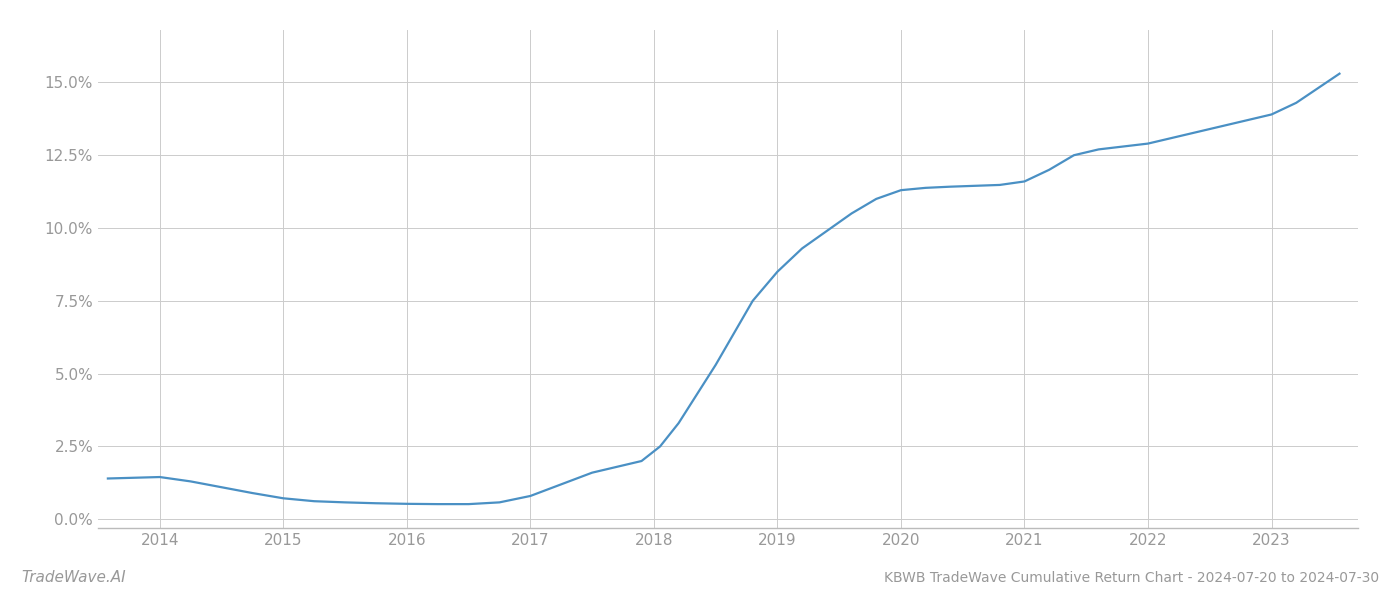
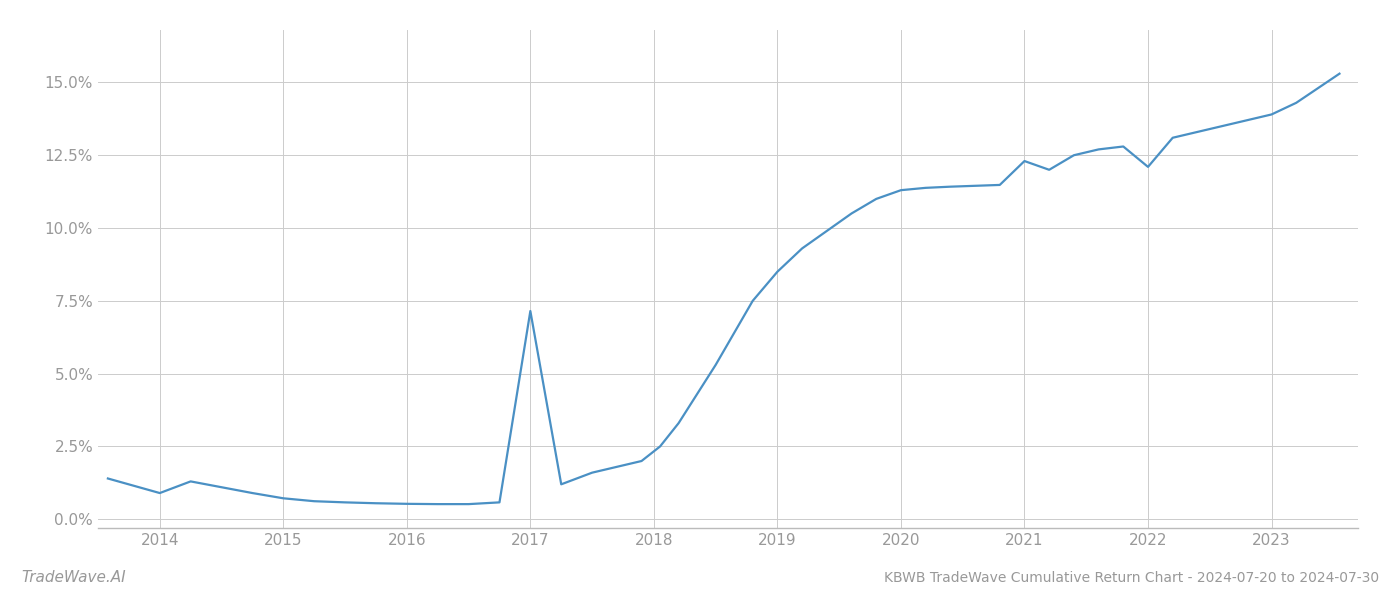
2014: 1.45% -> 0.90%
2017: 0.80% -> 7.15%
2021: 11.60% -> 12.30%
2022: 12.90% -> 12.10%
